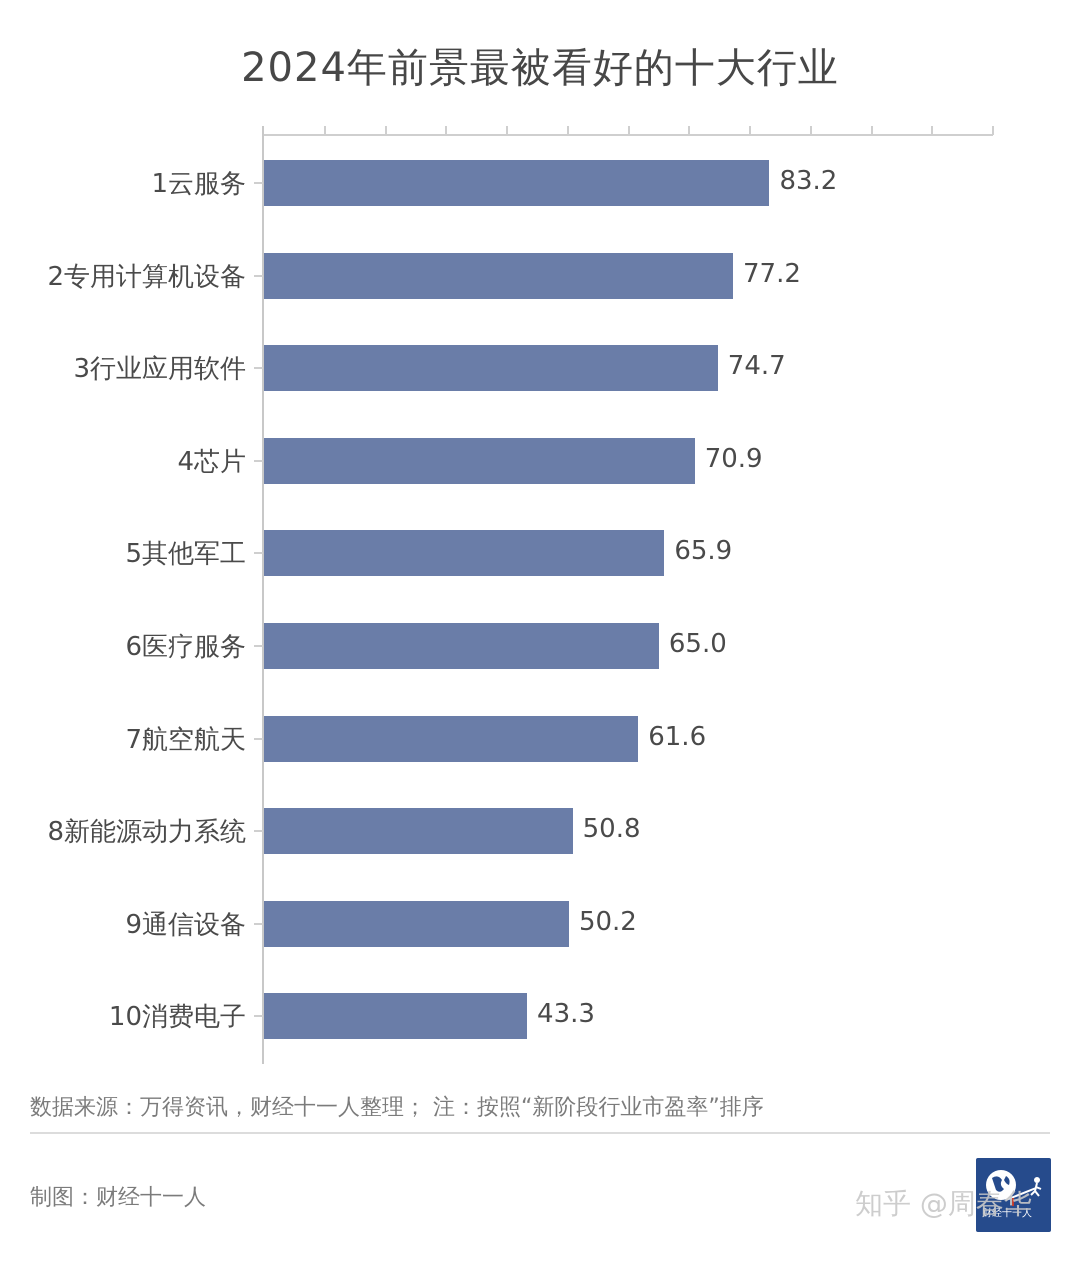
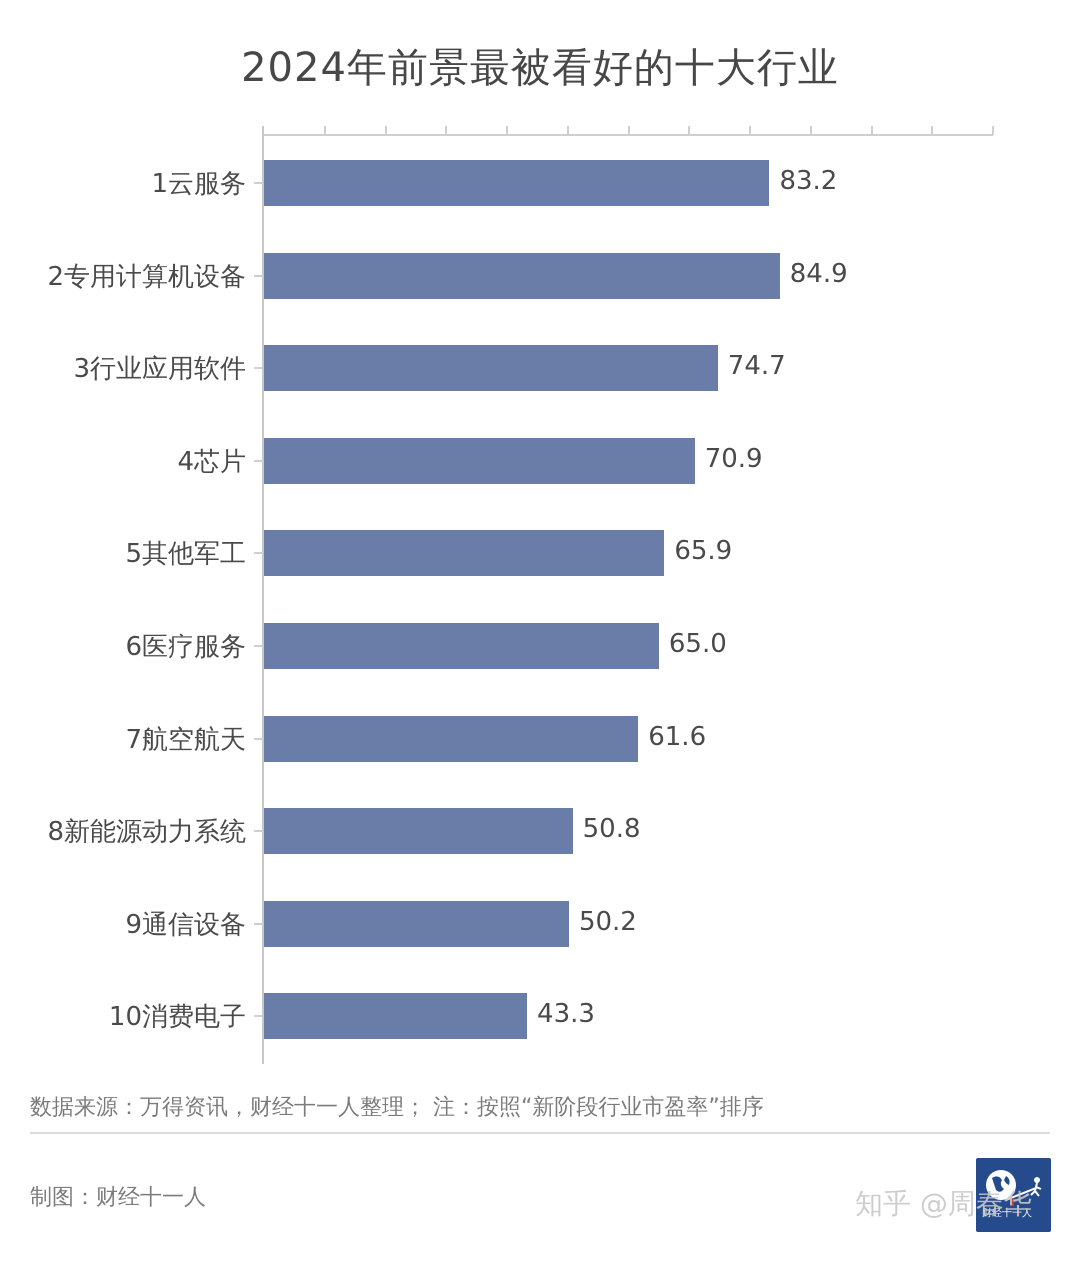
2专用计算机设备: 77.2 -> 84.9
